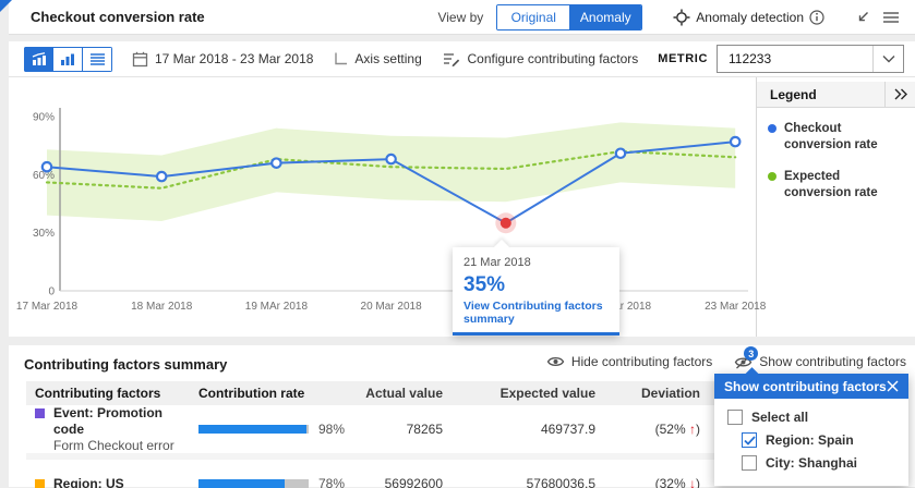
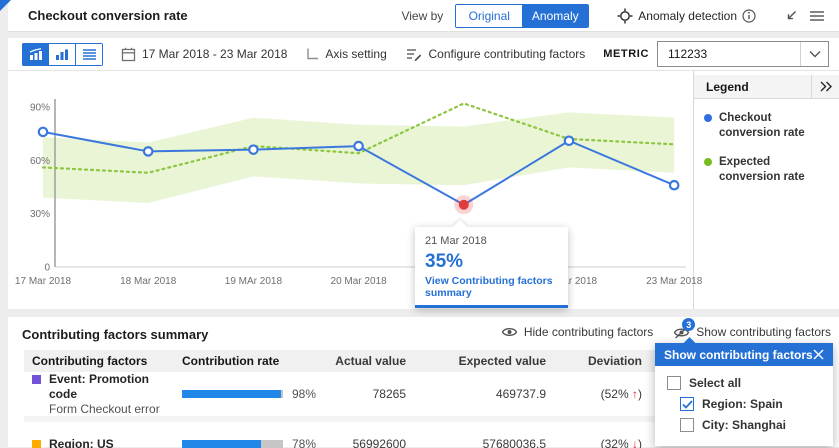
Checkout conversion rate/17 Mar 2018: 64% -> 76%
Checkout conversion rate/18 Mar 2018: 59% -> 65%
Expected conversion rate/21 Mar 2018: 63% -> 92%
Checkout conversion rate/23 Mar 2018: 77% -> 46%
